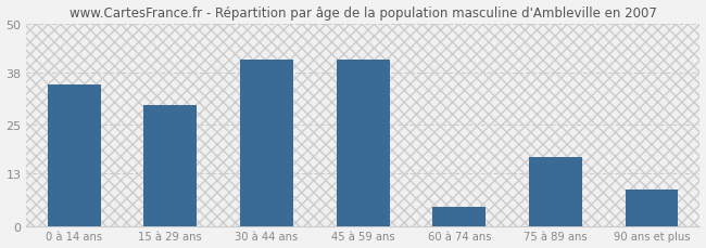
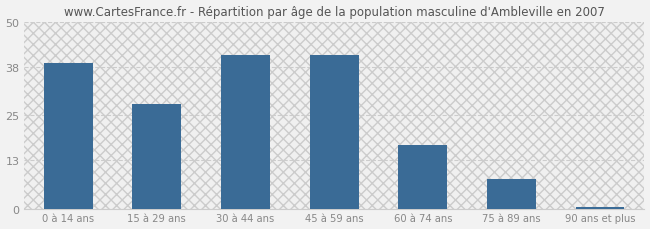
0 à 14 ans: 35.0 -> 39.0
15 à 29 ans: 30.0 -> 28.0
60 à 74 ans: 5.0 -> 17.0
75 à 89 ans: 17.0 -> 8.0
90 ans et plus: 9.0 -> 0.5
